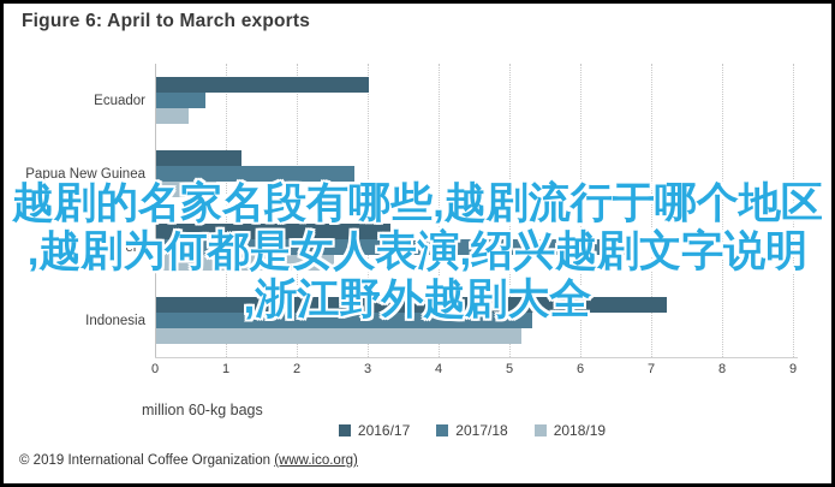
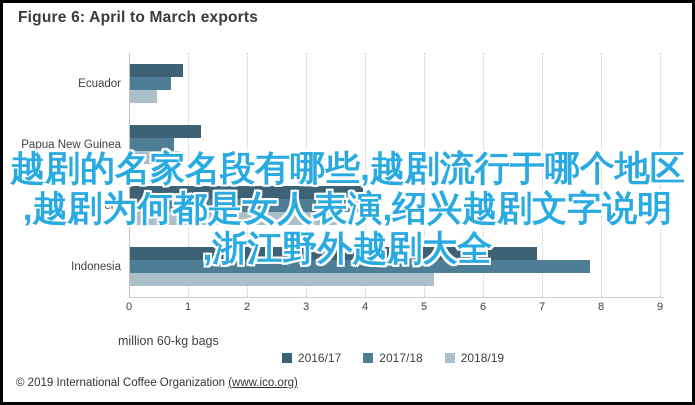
2016/17/Ecuador: 3.0 -> 0.9
2017/18/Papua New Guinea: 2.8 -> 0.8
2016/17/Peru: 3.3 -> 4.0
2017/18/Peru: 6.8 -> 4.0
2018/19/Peru: 2.5 -> 3.5
2016/17/Indonesia: 7.2 -> 6.9
2017/18/Indonesia: 5.3 -> 7.8
